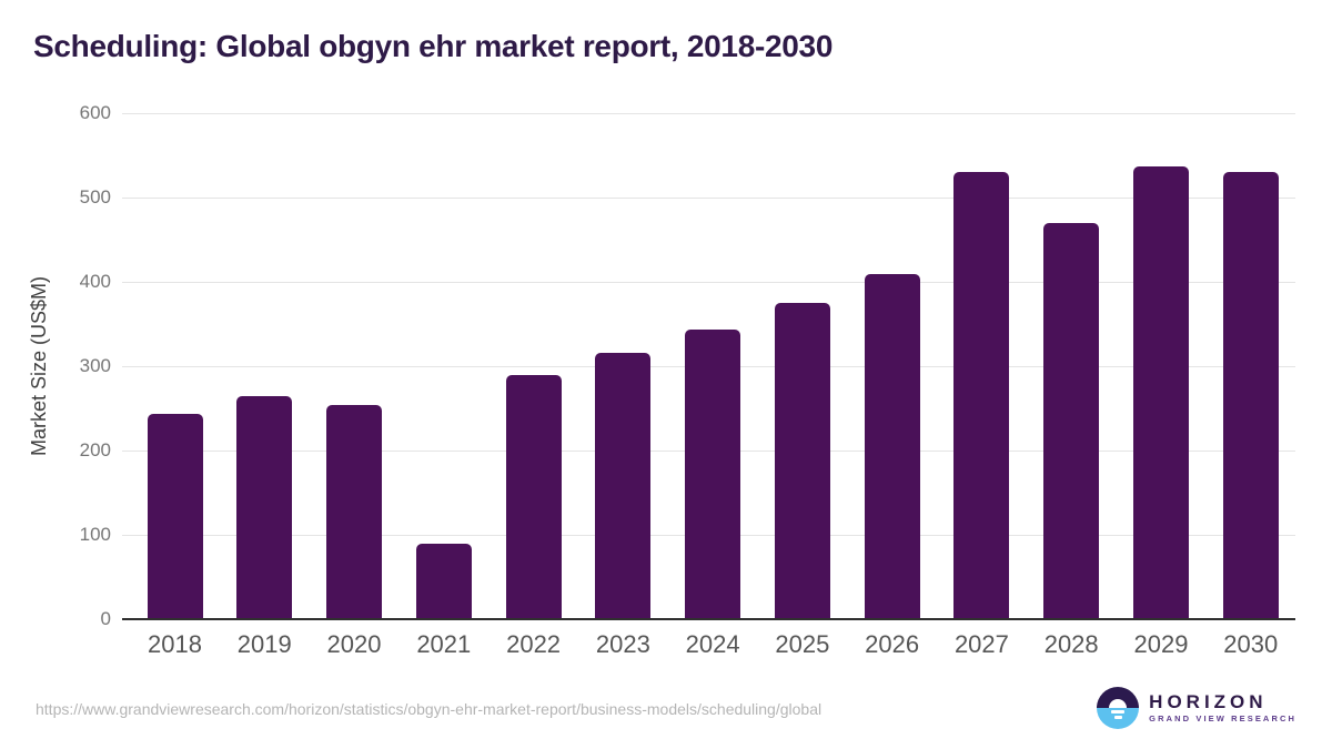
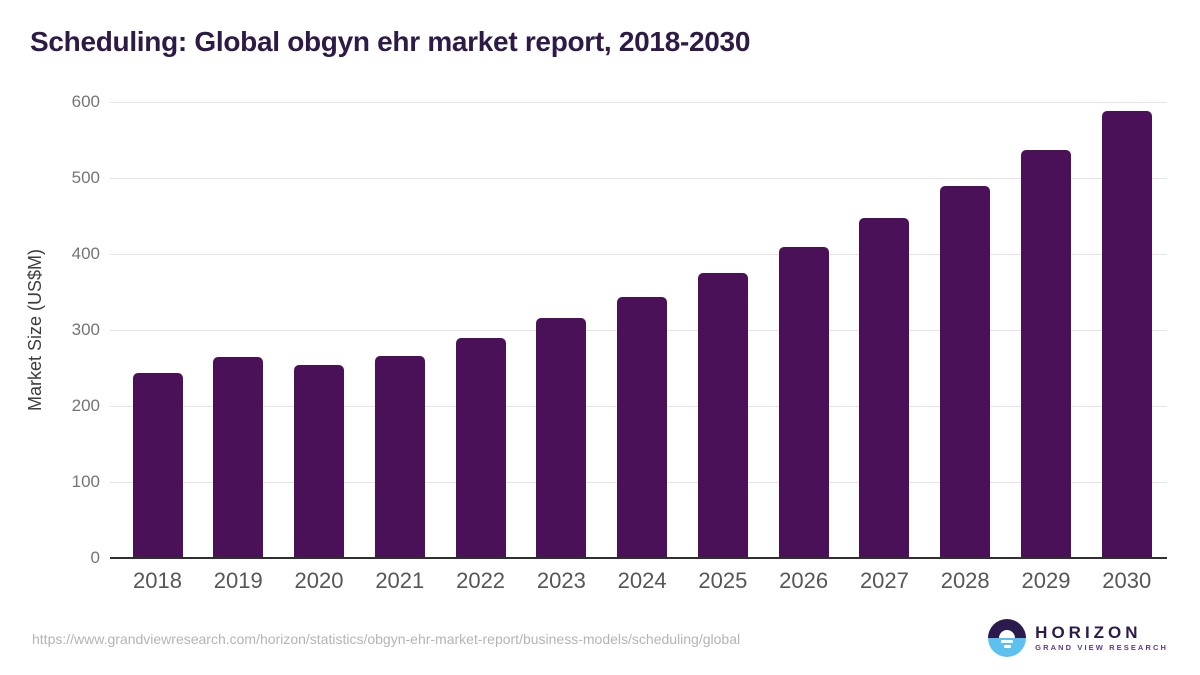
2021: 90 -> 270
2027: 530 -> 450
2028: 470 -> 490
2030: 530 -> 590
